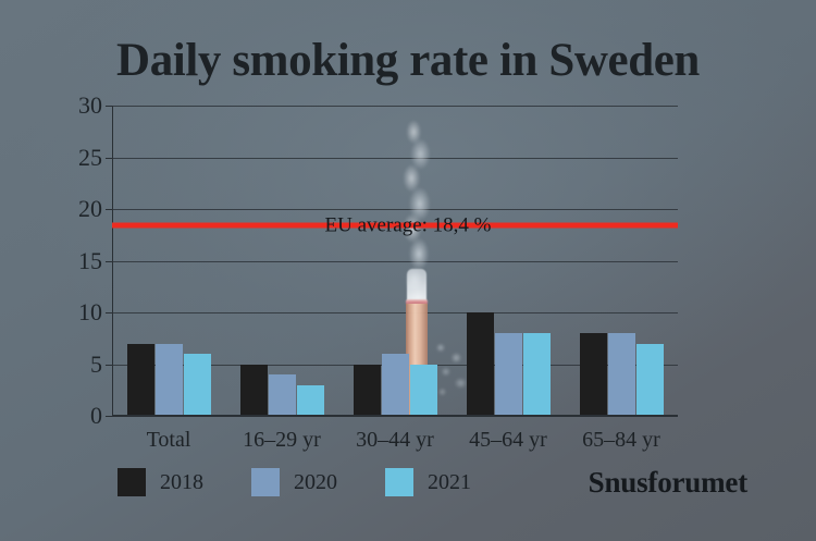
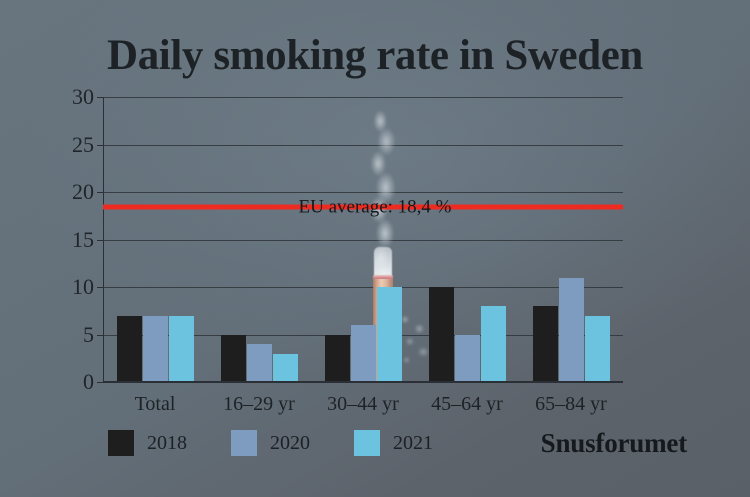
2021/Total: 6 -> 7
2021/30–44 yr: 5 -> 10
2020/45–64 yr: 8 -> 5
2020/65–84 yr: 8 -> 11
